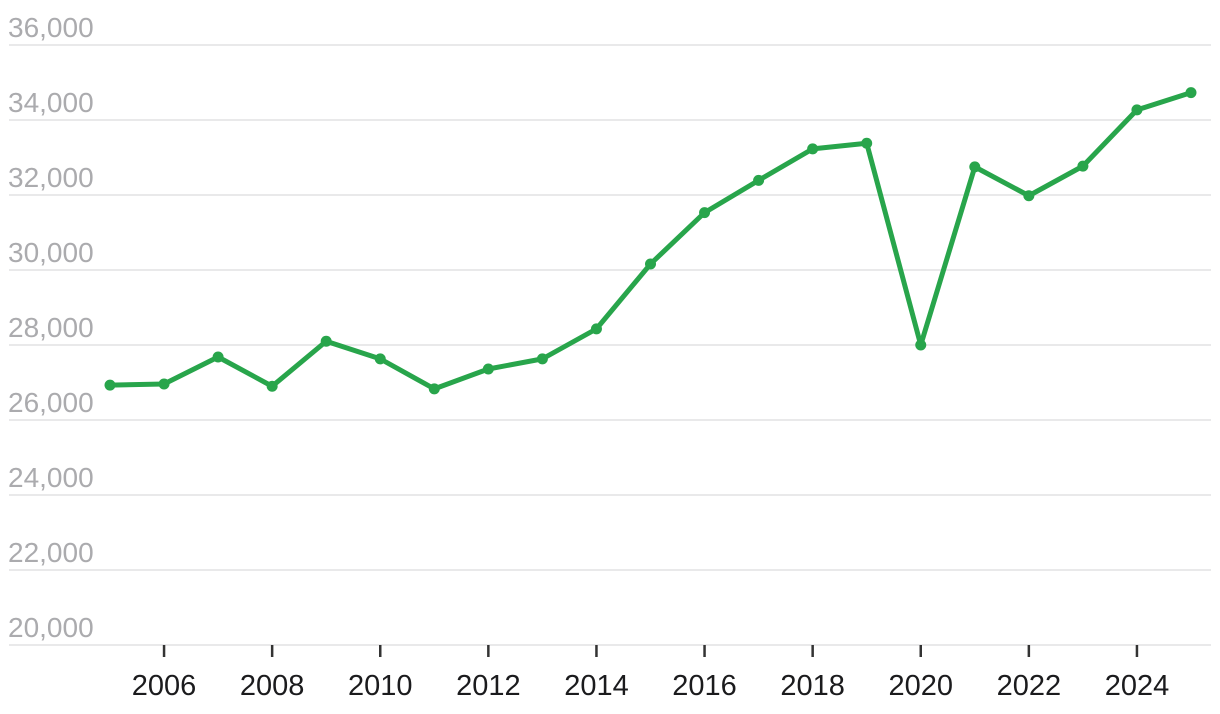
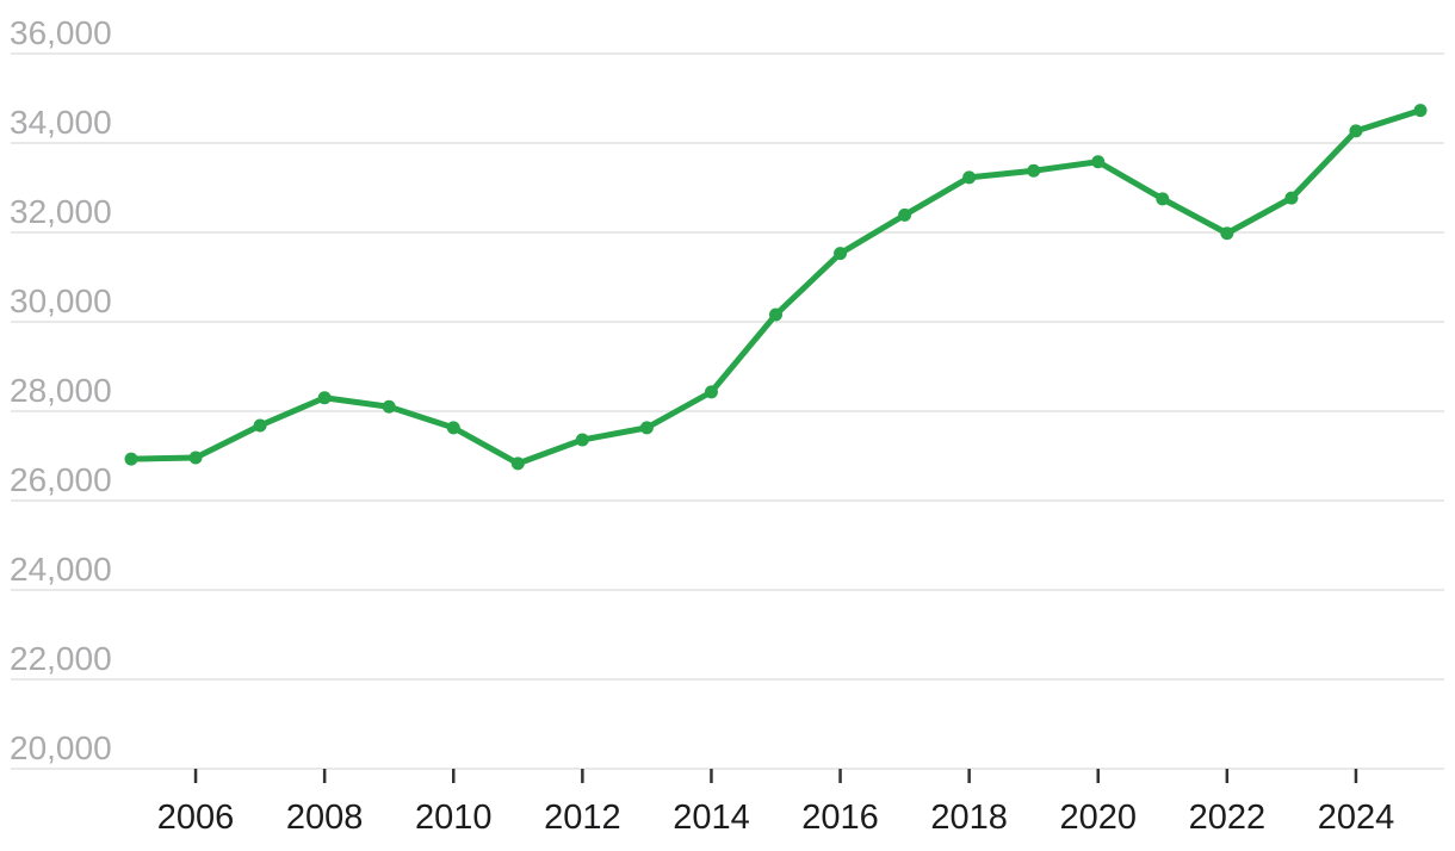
2008: 26900 -> 28300
2020: 28000 -> 33600
